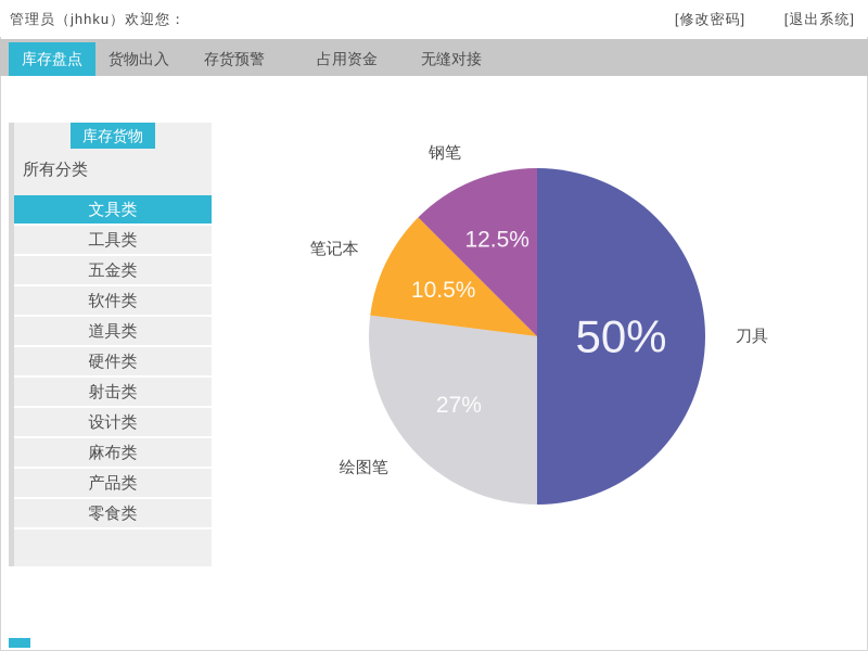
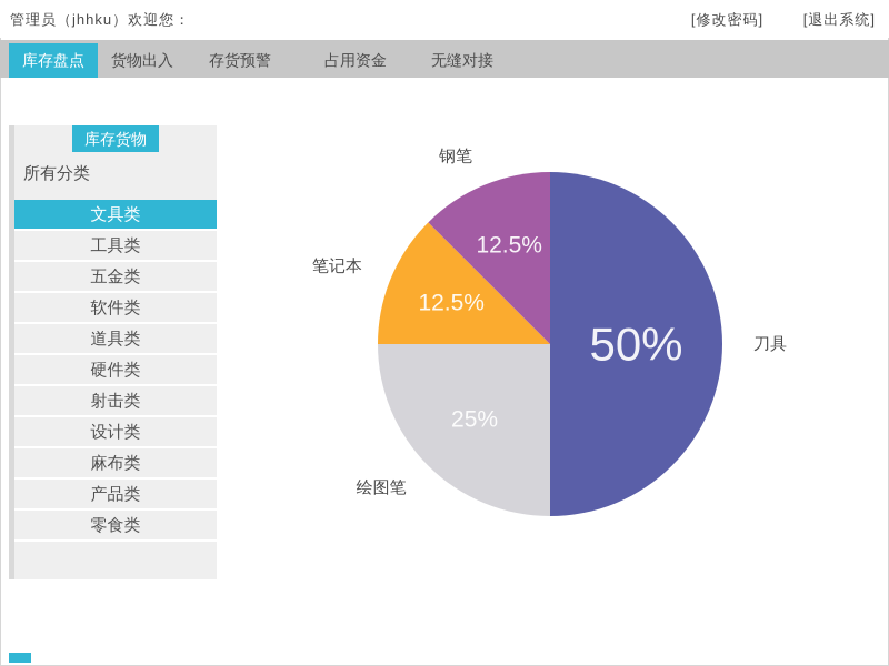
绘图笔: 27% -> 25%
笔记本: 10.5% -> 12.5%
